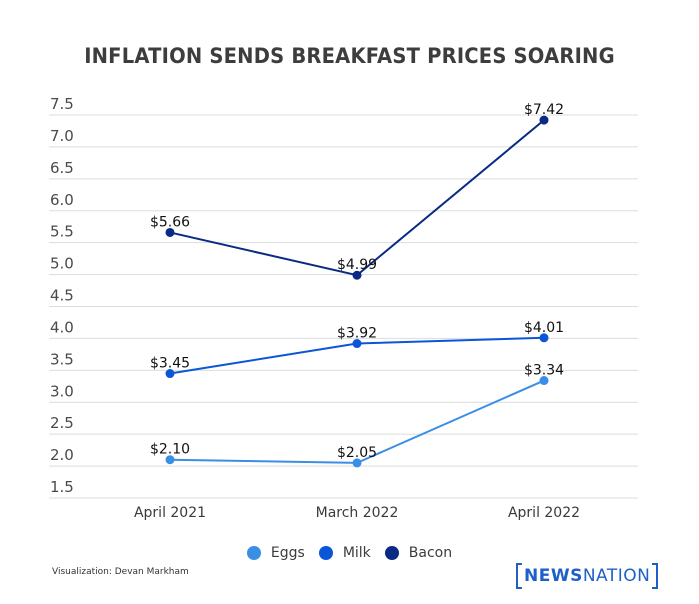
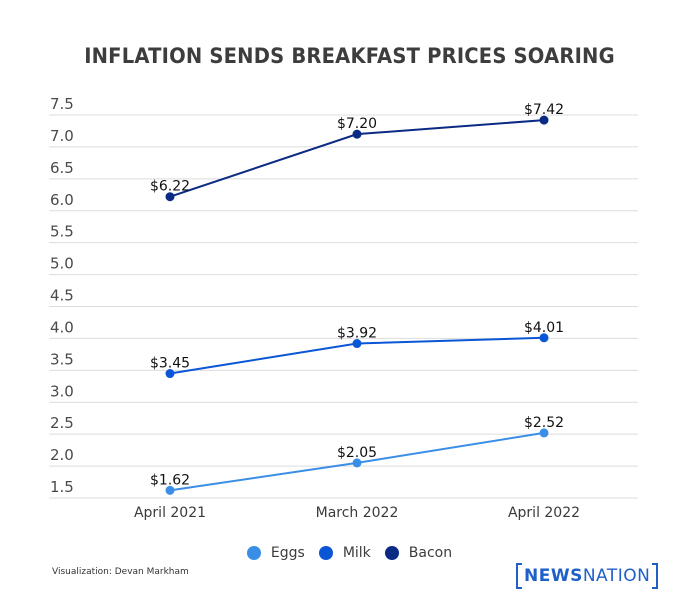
Eggs/April 2021: $2.10 -> $1.62
Bacon/April 2021: $5.66 -> $6.22
Bacon/March 2022: $4.99 -> $7.20
Eggs/April 2022: $3.34 -> $2.52
